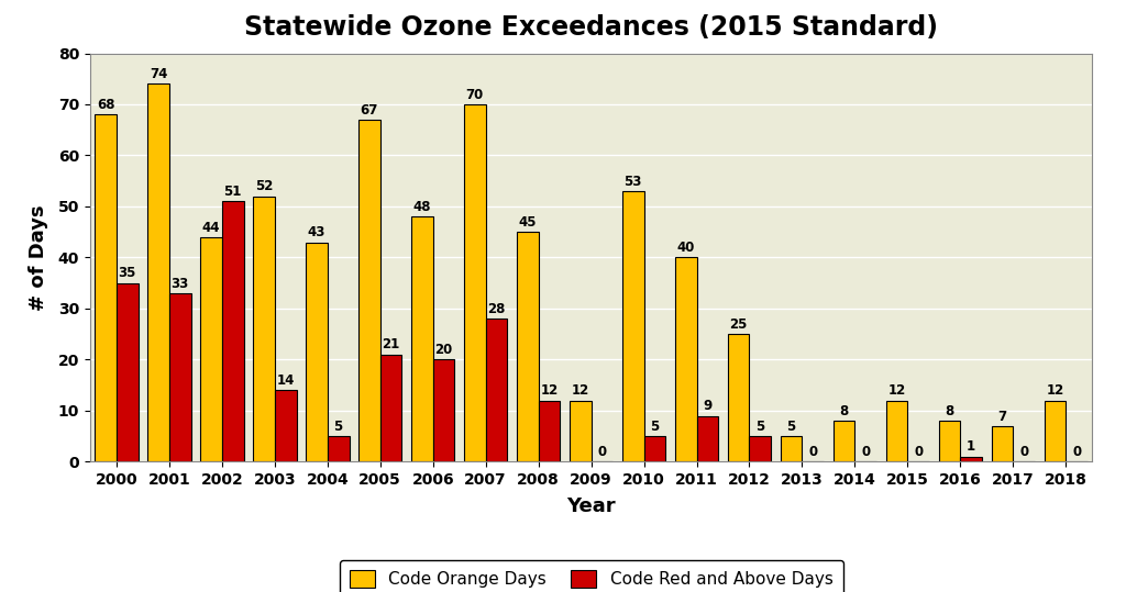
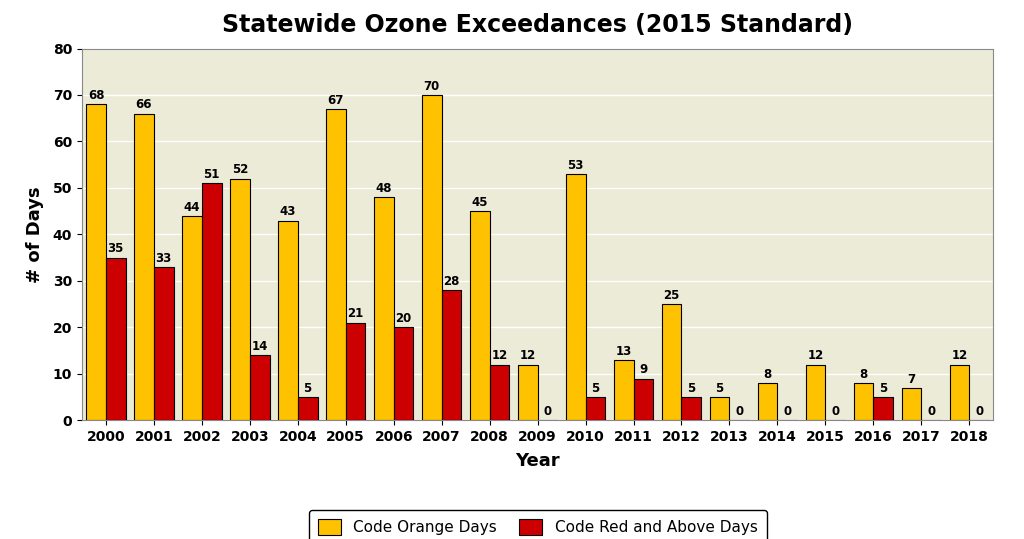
Code Orange Days/2001: 74 -> 66
Code Orange Days/2011: 40 -> 13
Code Red and Above Days/2016: 1 -> 5
